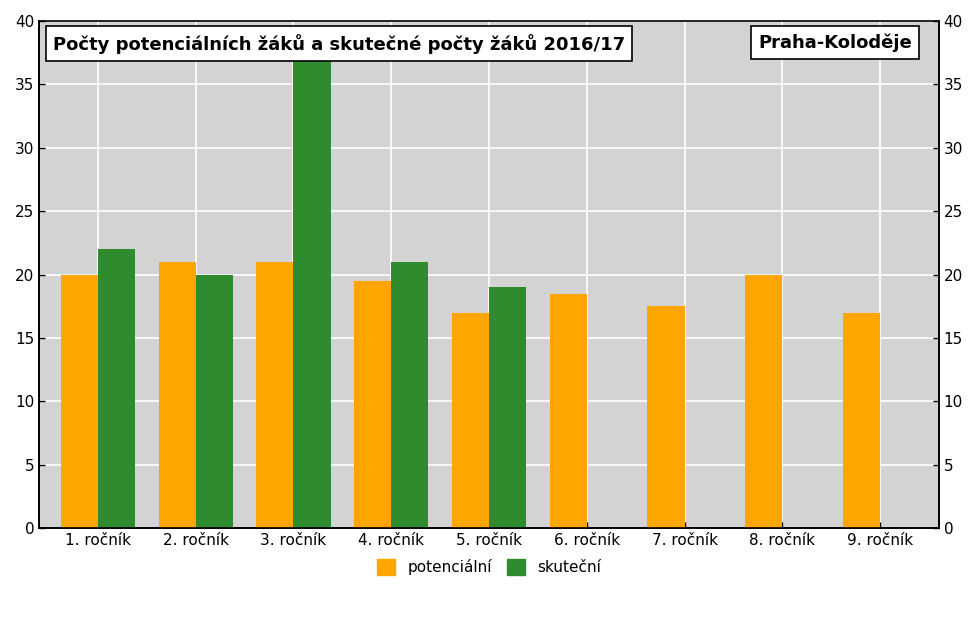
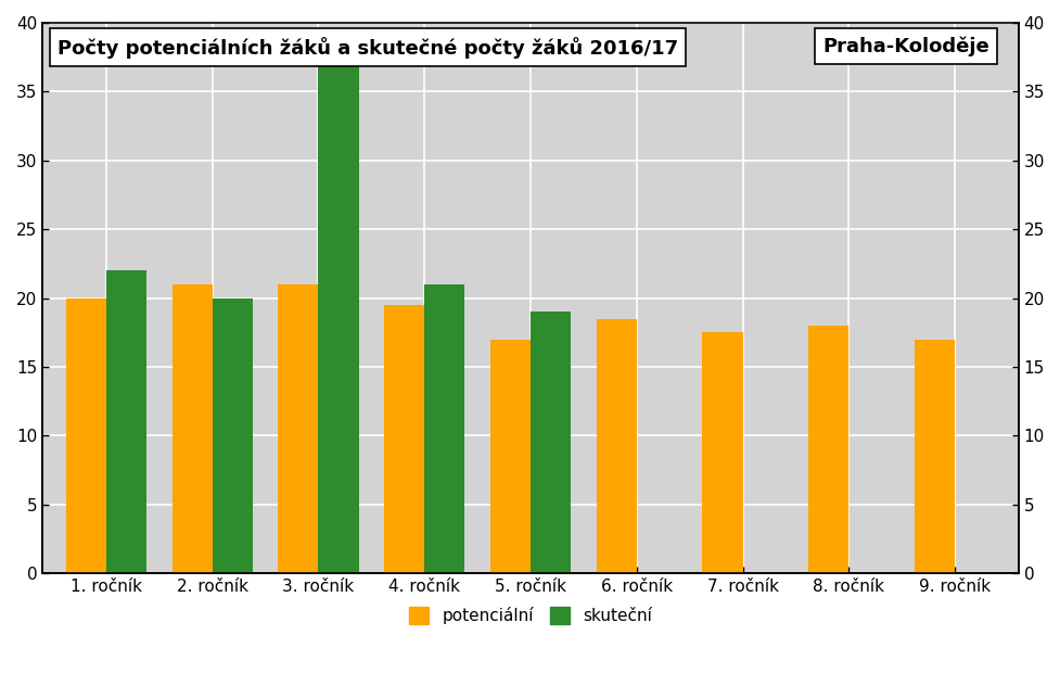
potenciální/8. ročník: 20.0 -> 18.0
